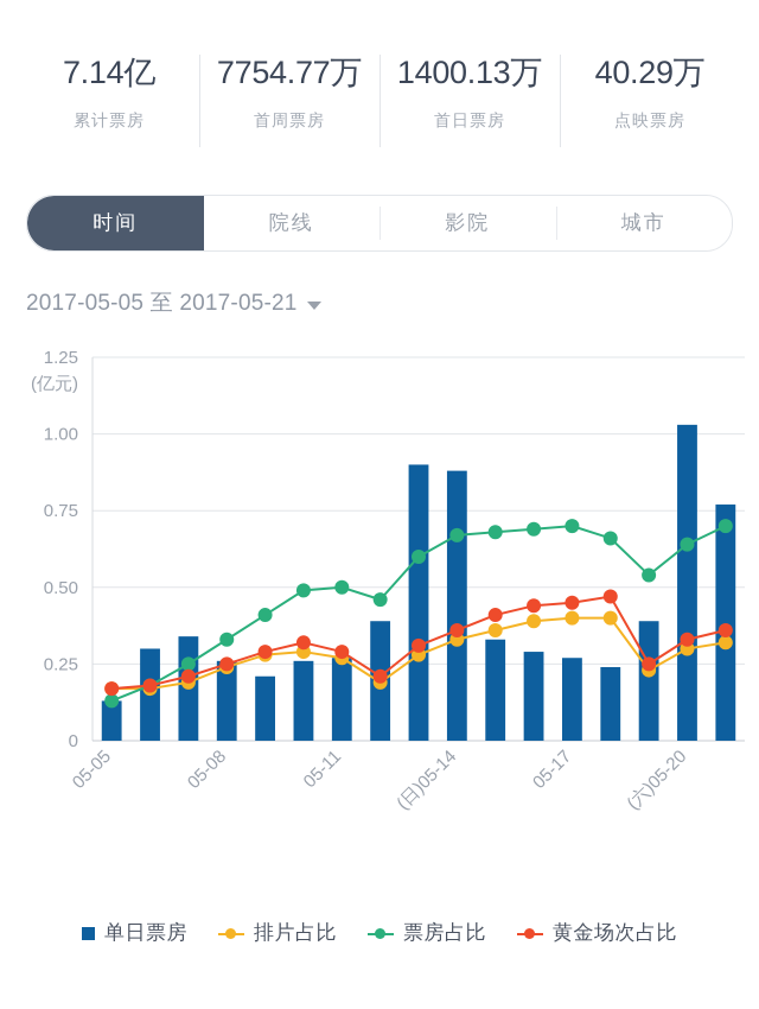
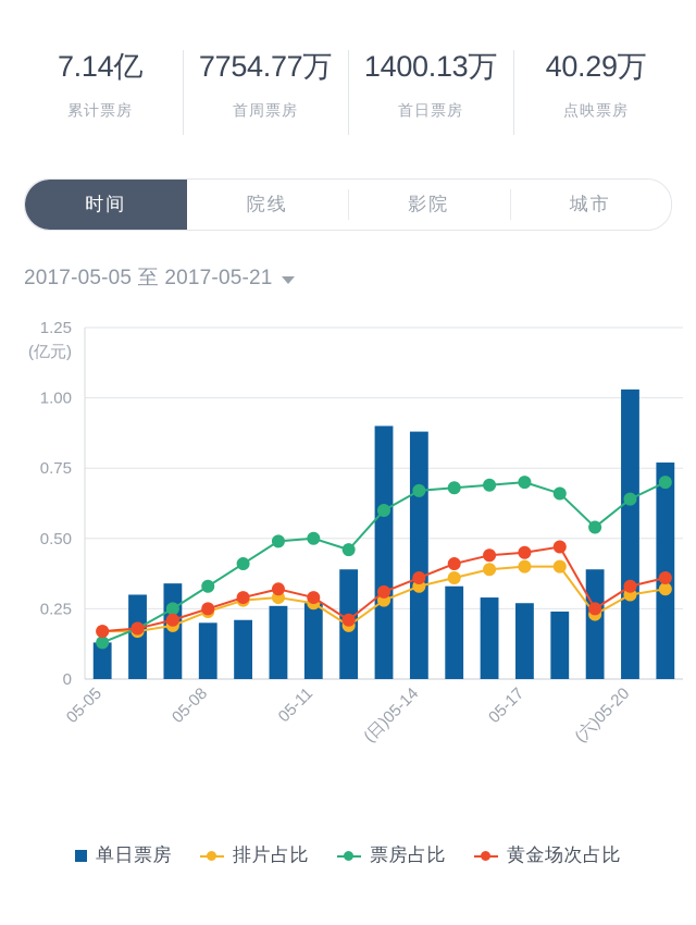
单日票房/05-08: 0.26 -> 0.20
